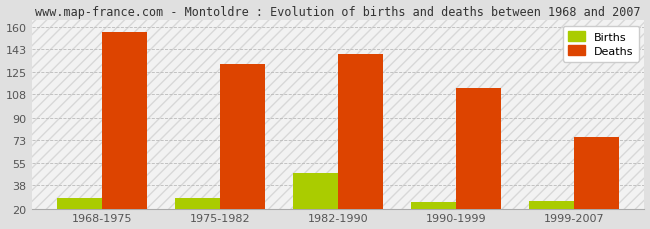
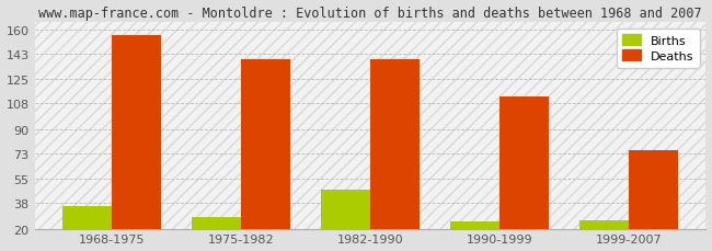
Births/1968-1975: 28 -> 36
Deaths/1975-1982: 131 -> 139
